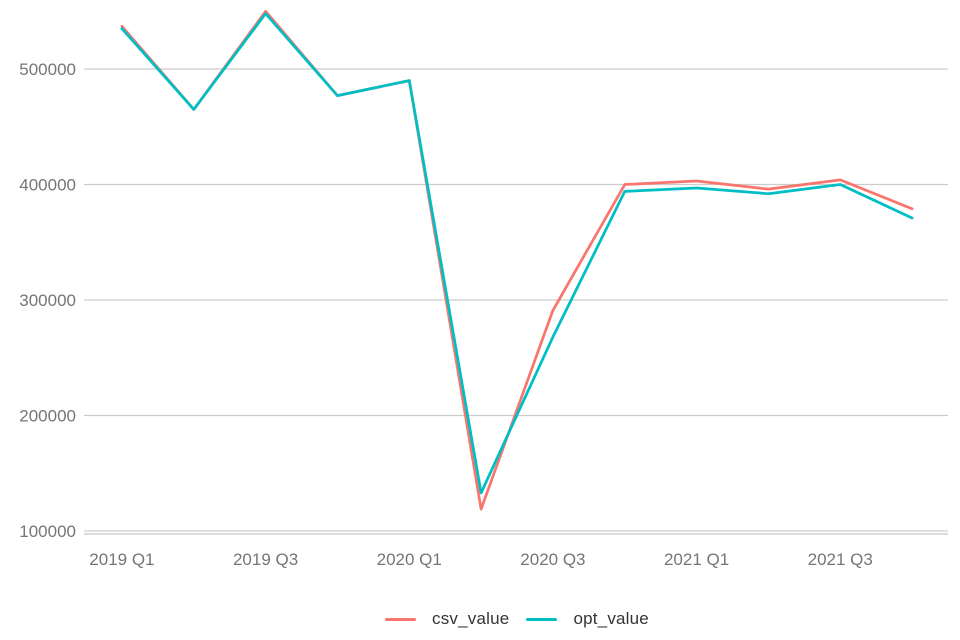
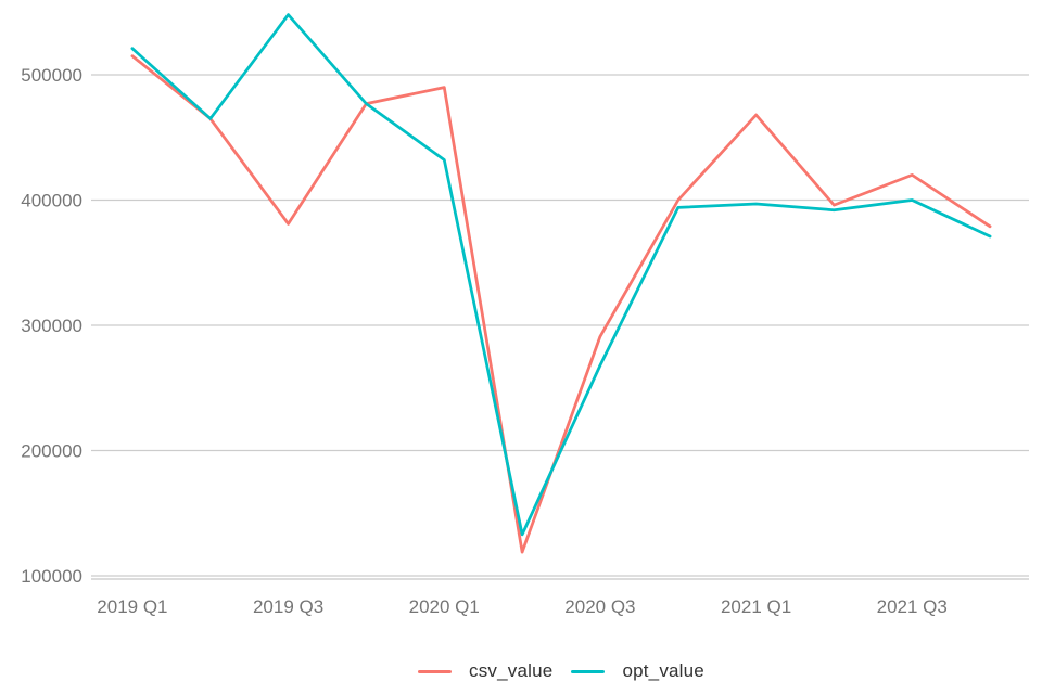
csv_value/2019 Q1: 537000 -> 515000
opt_value/2019 Q1: 535000 -> 521000
csv_value/2019 Q3: 550000 -> 381000
opt_value/2020 Q1: 490000 -> 432000
csv_value/2021 Q1: 403000 -> 468000
csv_value/2021 Q3: 404000 -> 420000
